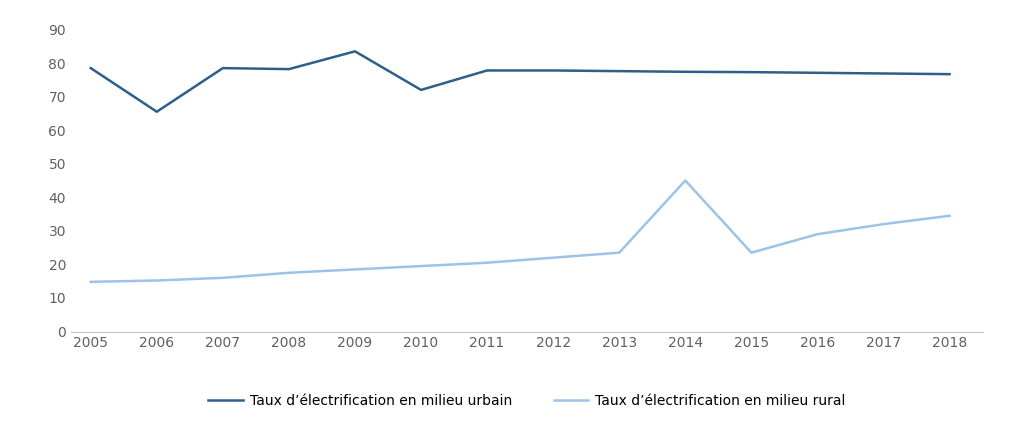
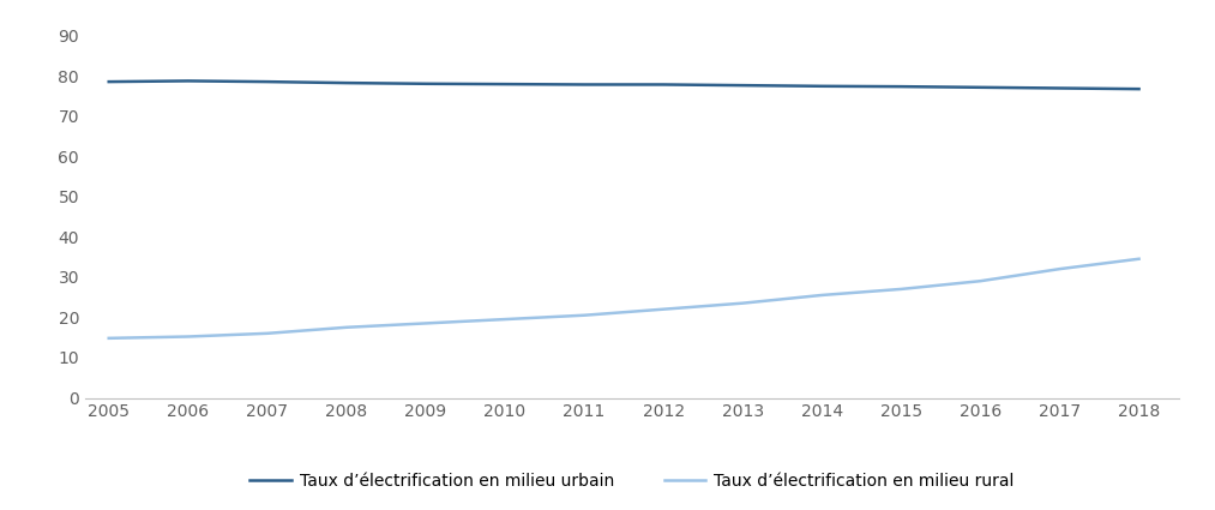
Taux d’électrification en milieu urbain/2006: 65.5 -> 78.7
Taux d’électrification en milieu urbain/2009: 83.5 -> 78.0
Taux d’électrification en milieu urbain/2010: 72.0 -> 77.9
Taux d’électrification en milieu rural/2014: 45.0 -> 25.5
Taux d’électrification en milieu rural/2015: 23.5 -> 27.0
